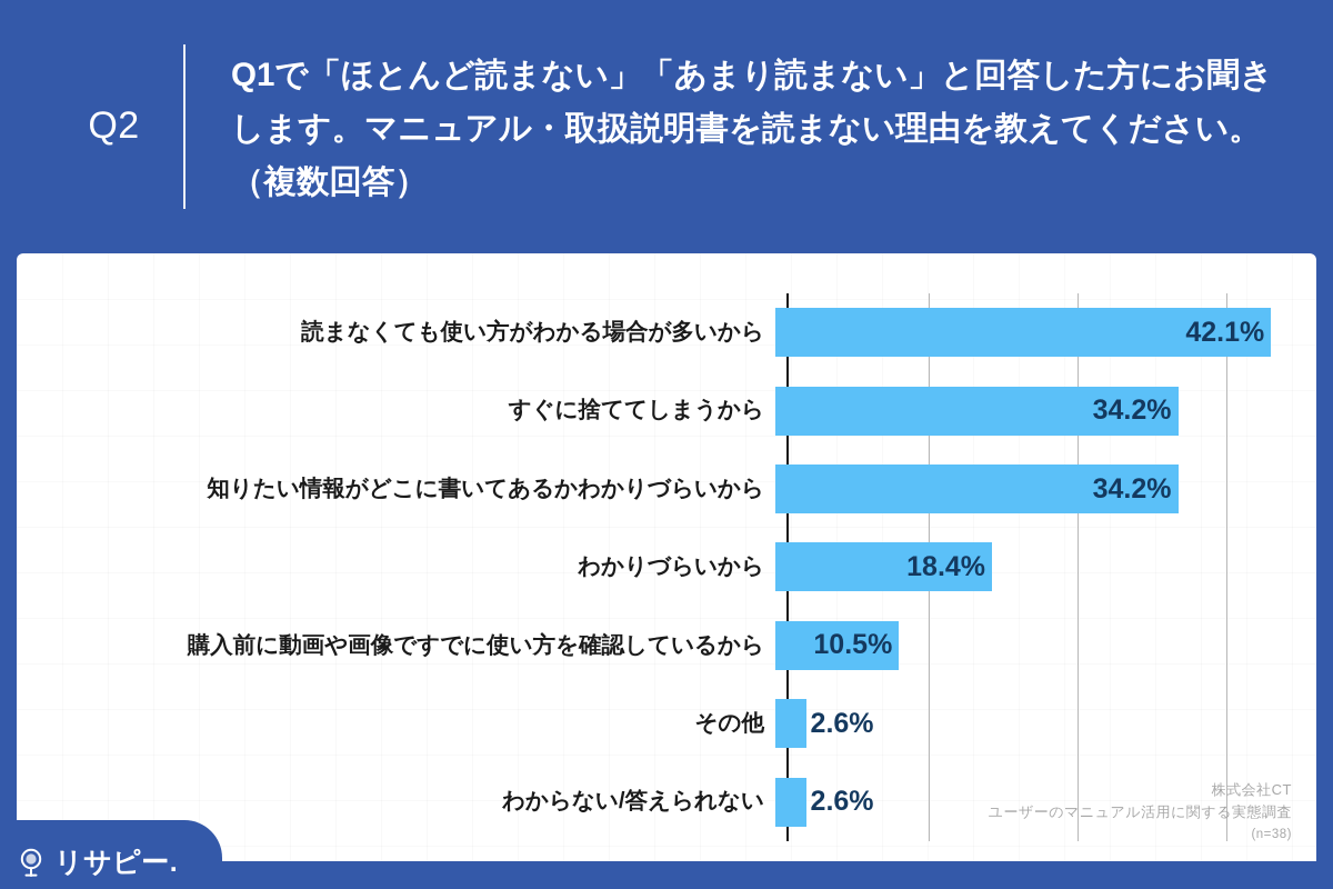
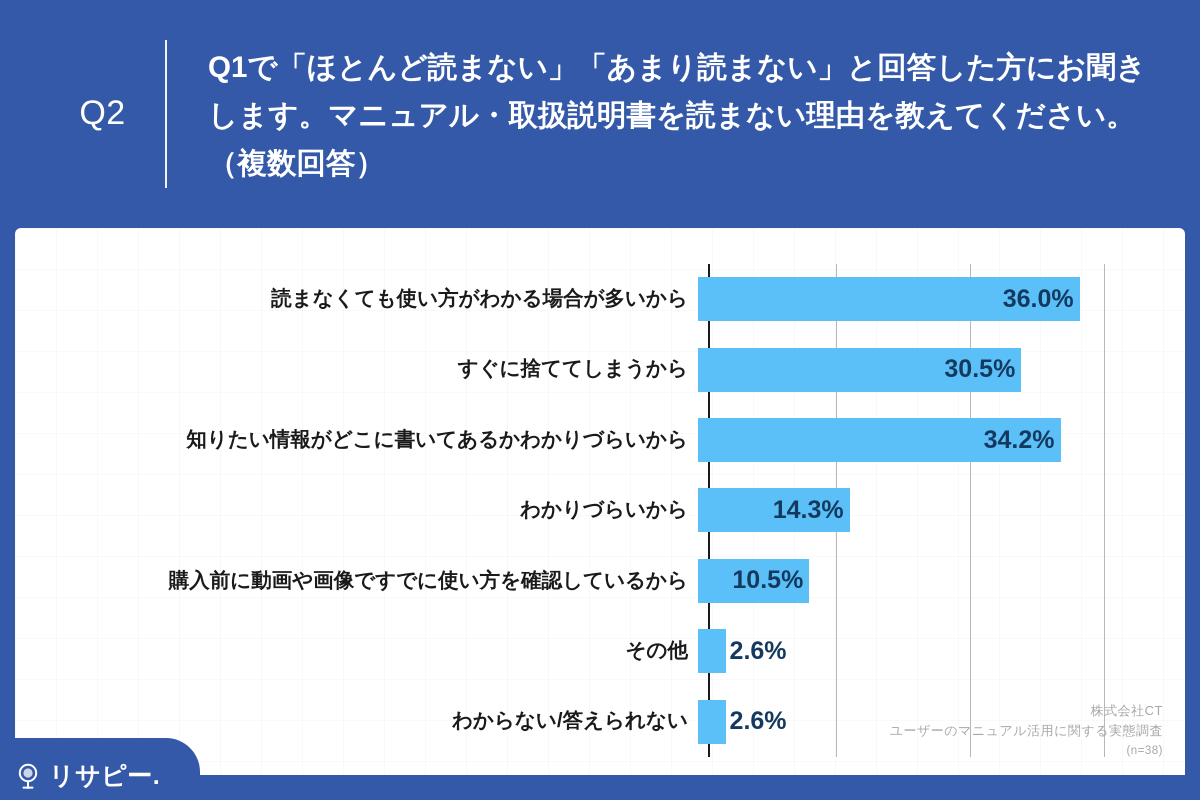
読まなくても使い方がわかる場合が多いから: 42.1% -> 36.0%
すぐに捨ててしまうから: 34.2% -> 30.5%
わかりづらいから: 18.4% -> 14.3%
